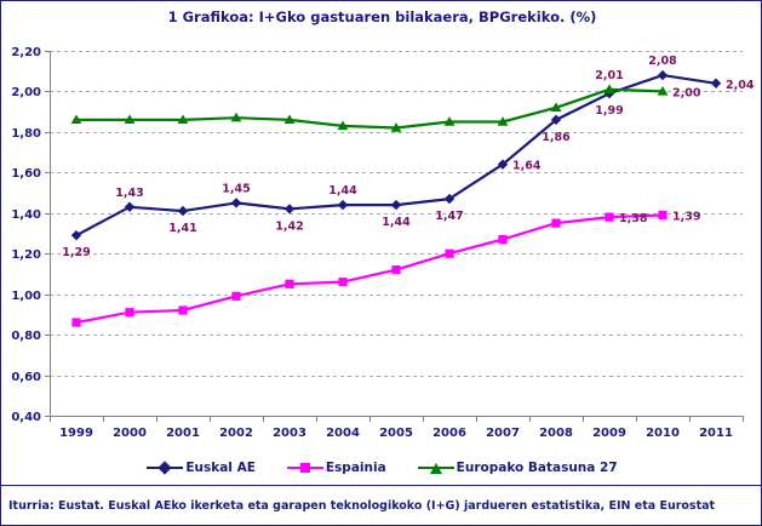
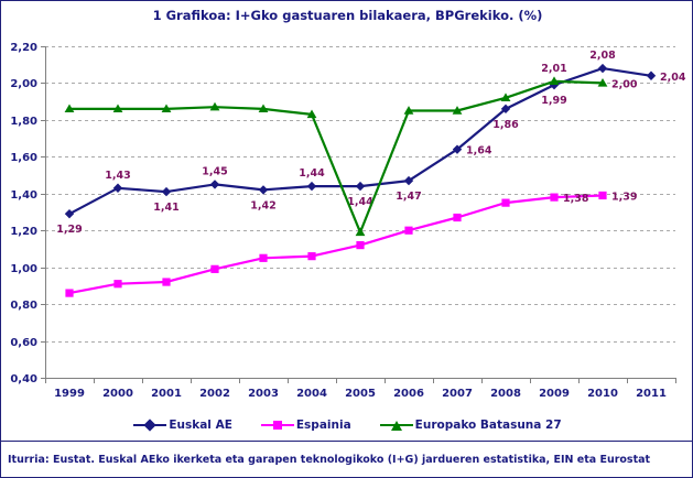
Europako Batasuna 27/2005: 1,82 -> 1,19
